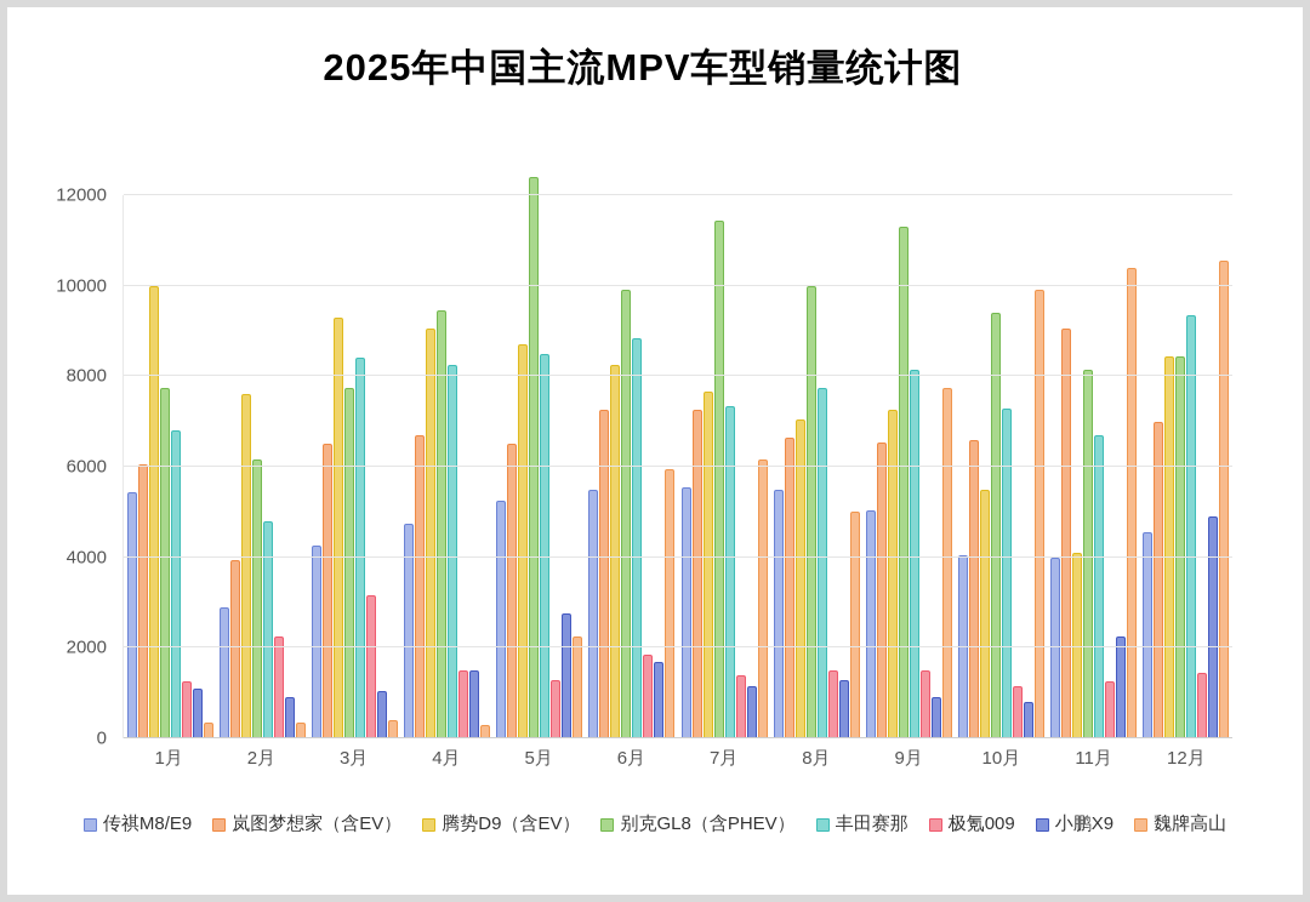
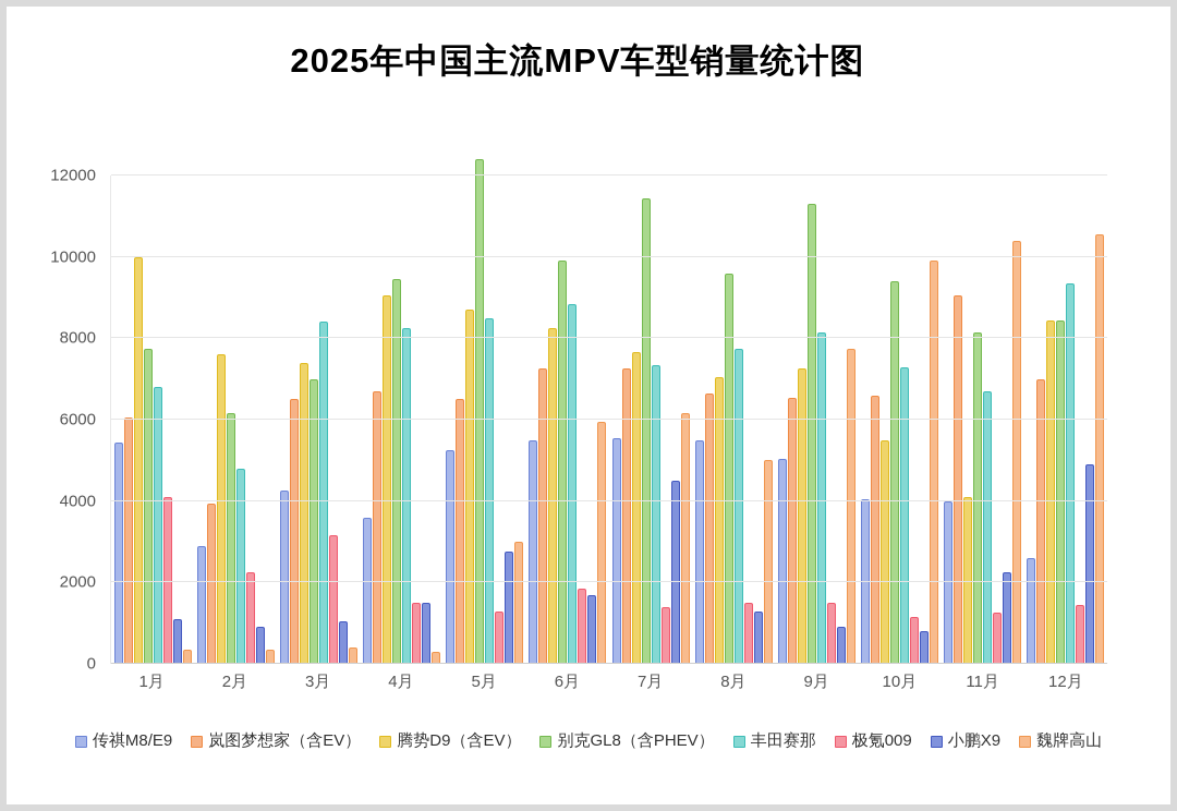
极氪009/1月: 1200 -> 4100
腾势D9（含EV）/3月: 9300 -> 7400
别克GL8（含PHEV）/3月: 7800 -> 7000
传祺M8/E9/4月: 4800 -> 3600
魏牌高山/5月: 2200 -> 3000
小鹏X9/7月: 1200 -> 4500
别克GL8（含PHEV）/8月: 10000 -> 9600
传祺M8/E9/12月: 4600 -> 2600
